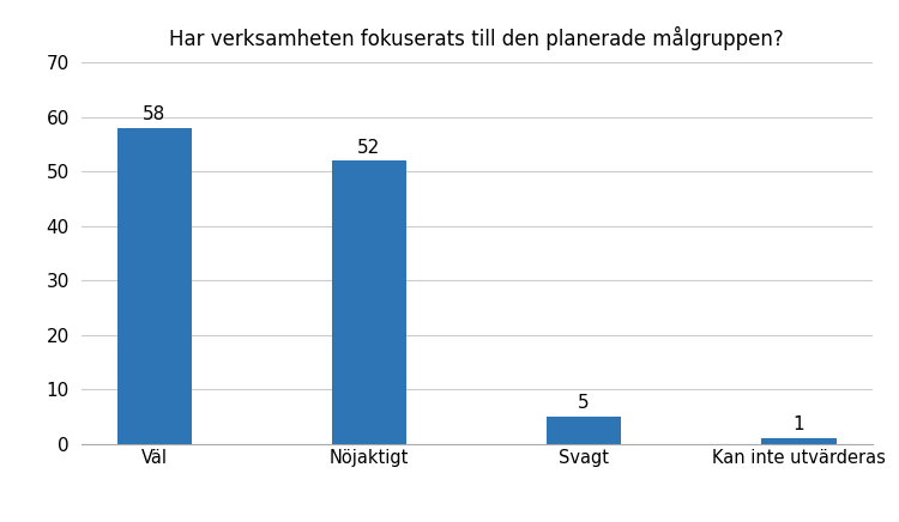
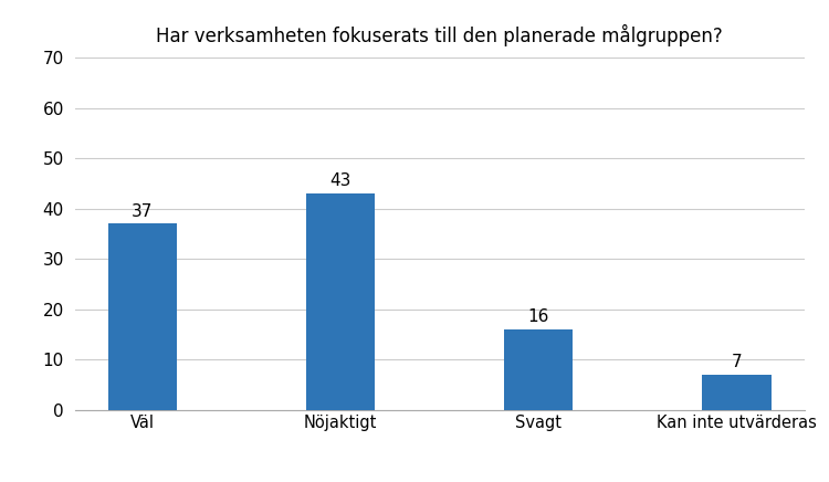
Väl: 58 -> 37
Nöjaktigt: 52 -> 43
Svagt: 5 -> 16
Kan inte utvärderas: 1 -> 7
